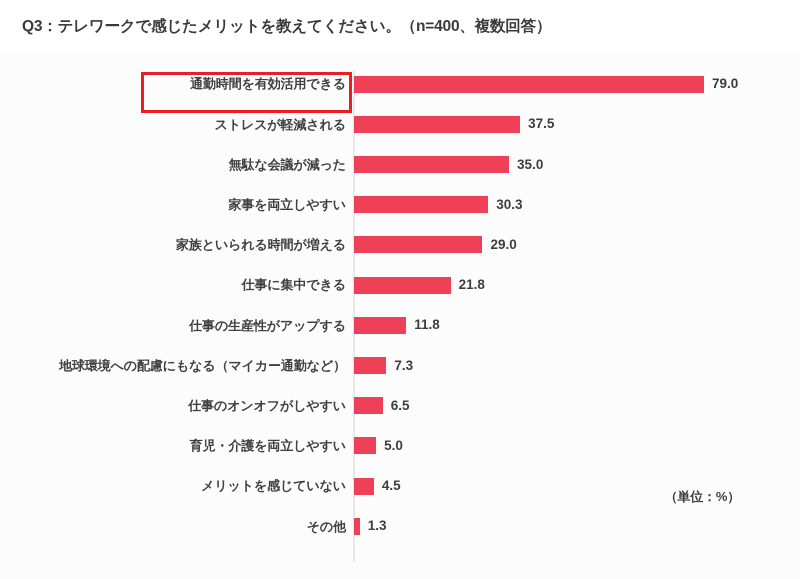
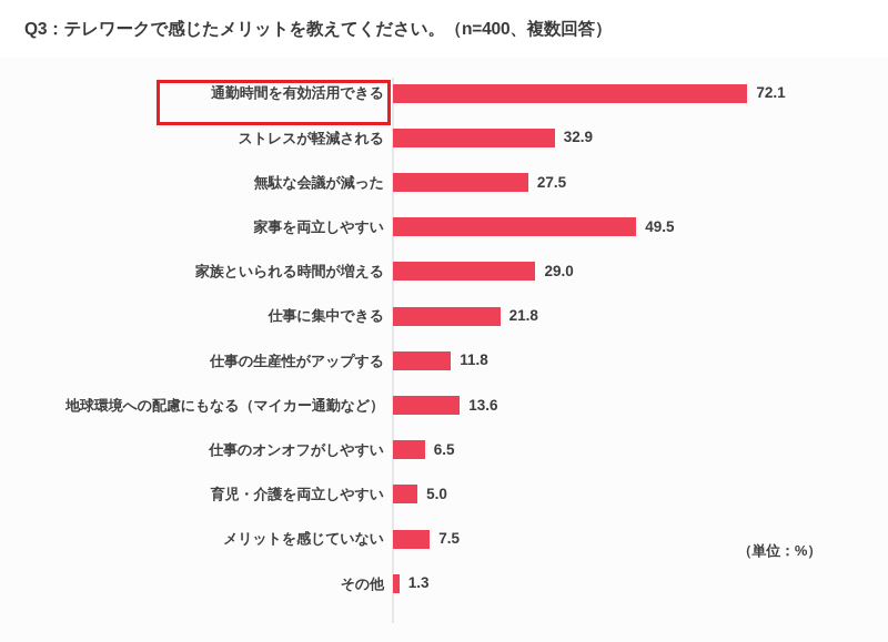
通勤時間を有効活用できる: 79.0 -> 72.1
ストレスが軽減される: 37.5 -> 32.9
無駄な会議が減った: 35.0 -> 27.5
家事を両立しやすい: 30.3 -> 49.5
地球環境への配慮にもなる（マイカー通勤など）: 7.3 -> 13.6
メリットを感じていない: 4.5 -> 7.5
